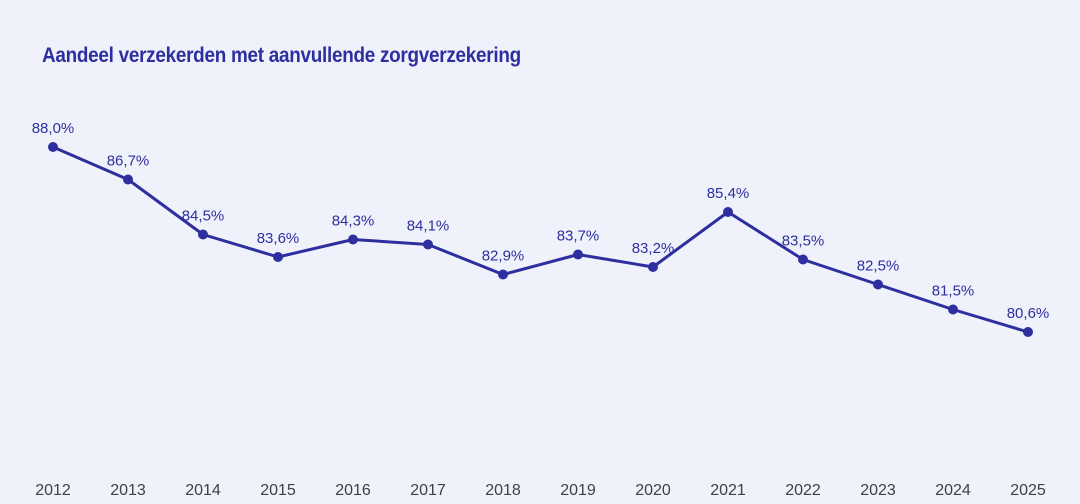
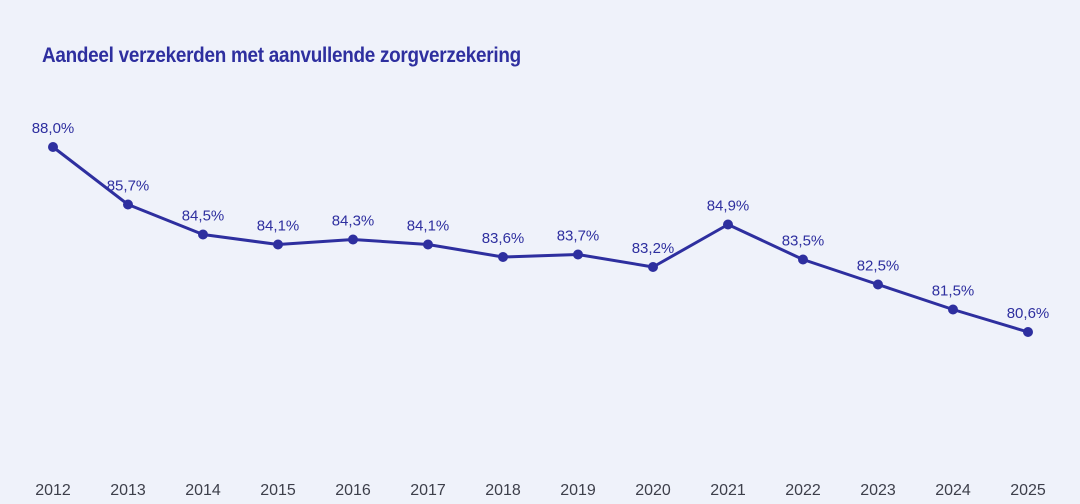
2013: 86,7% -> 85,7%
2015: 83,6% -> 84,1%
2018: 82,9% -> 83,6%
2021: 85,4% -> 84,9%
